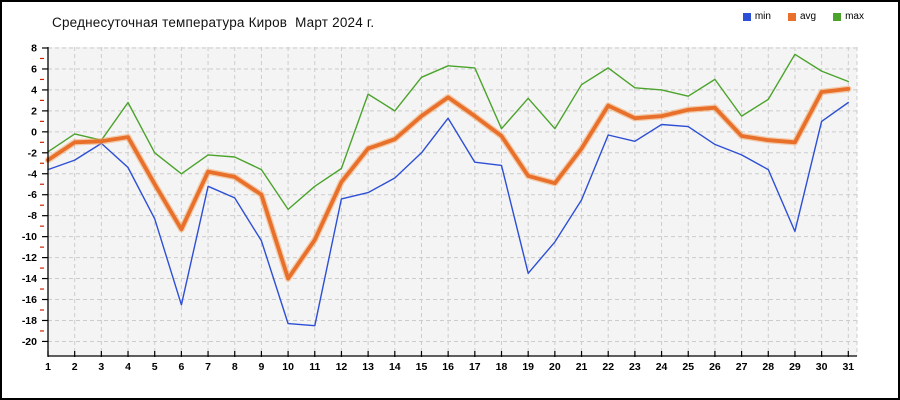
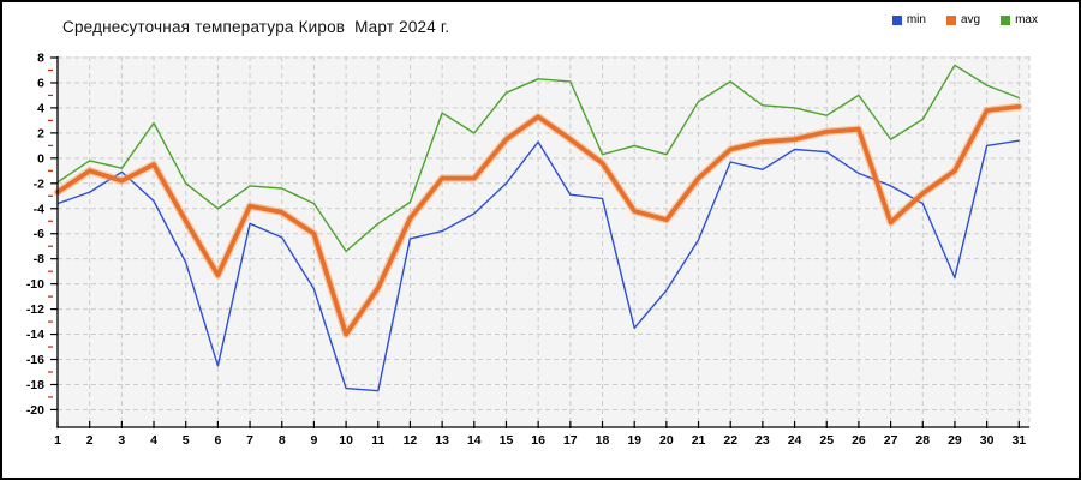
avg/3: -0.9 -> -1.8
avg/14: -0.7 -> -1.6
max/19: 3.2 -> 1.0
avg/22: 2.5 -> 0.7
avg/27: -0.4 -> -5.1
avg/28: -0.8 -> -2.8
min/31: 2.8 -> 1.4
